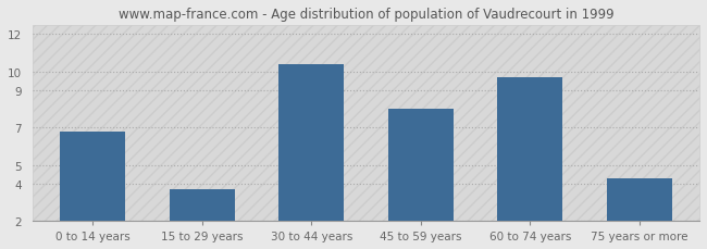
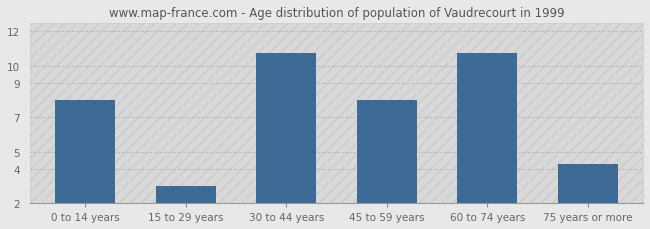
0 to 14 years: 6.8 -> 8.0
15 to 29 years: 3.7 -> 3.0
30 to 44 years: 10.4 -> 10.8
60 to 74 years: 9.7 -> 10.8
